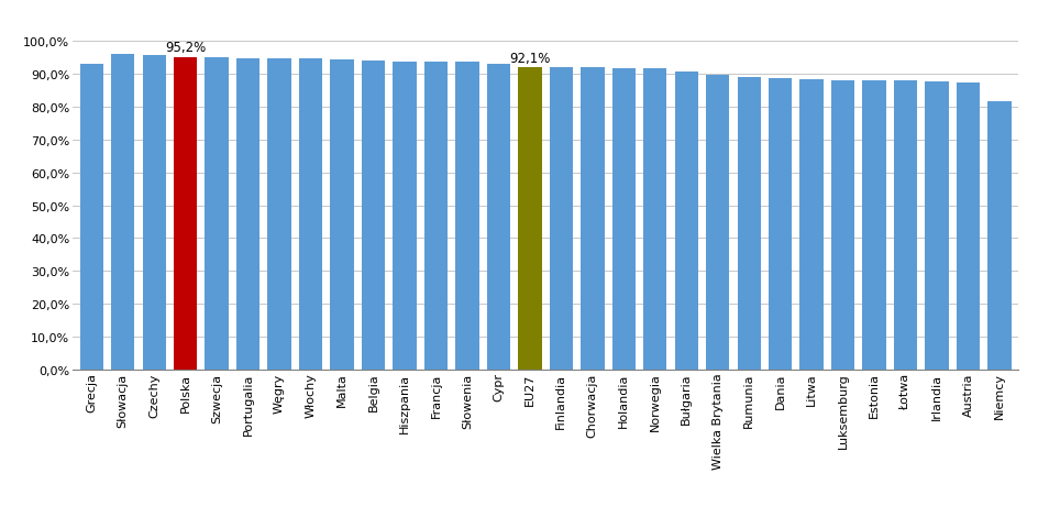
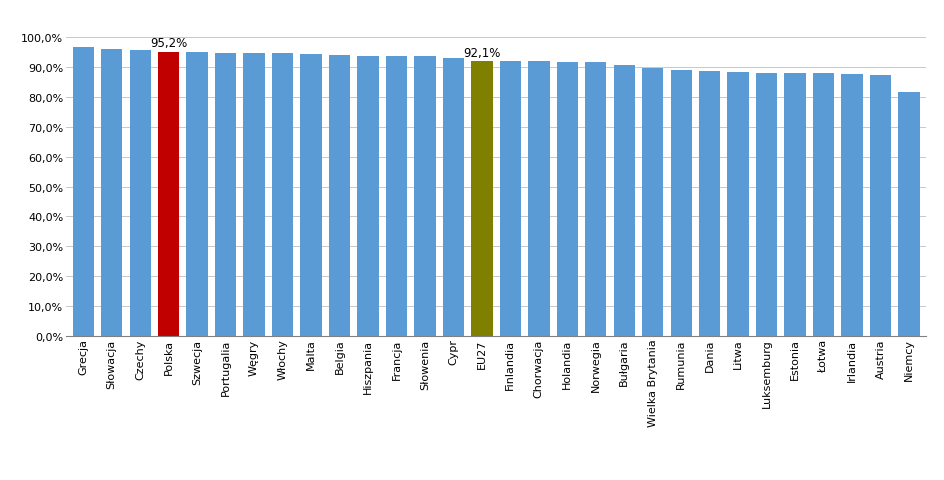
Grecja: 93,0% -> 96,9%
